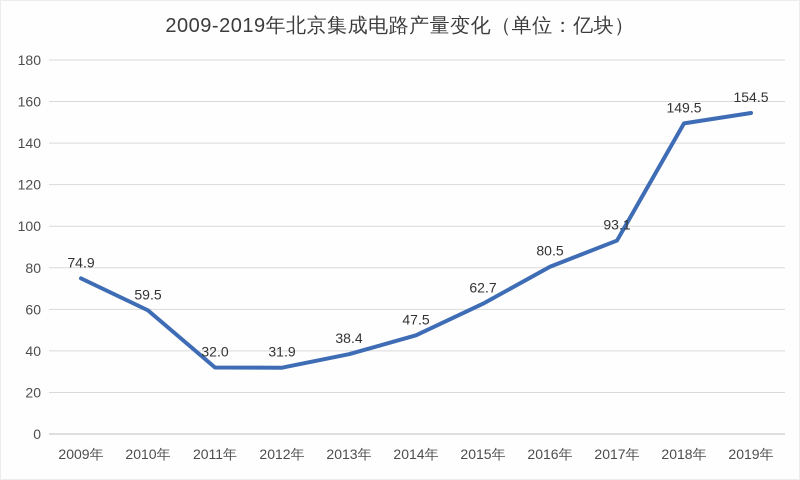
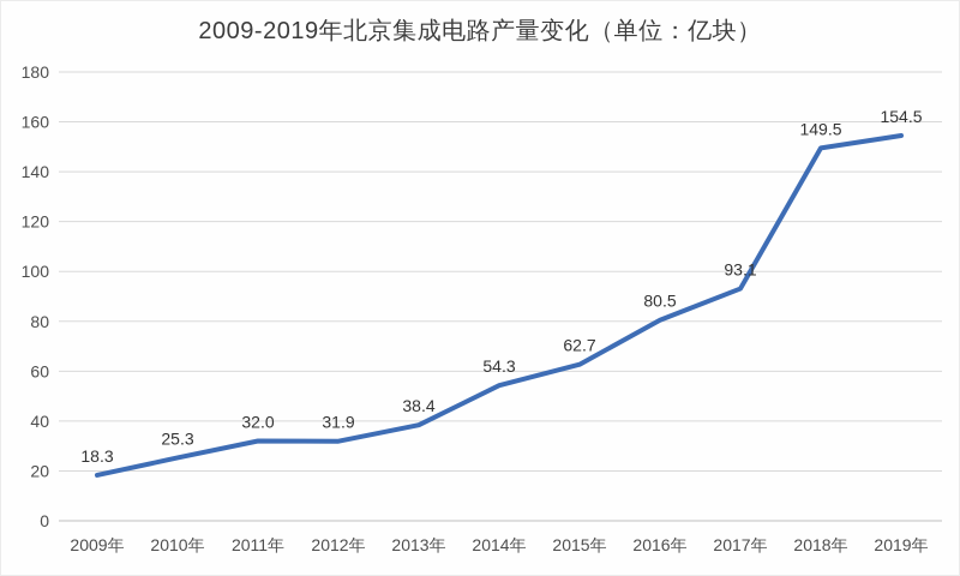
2009年: 74.9 -> 18.3
2010年: 59.5 -> 25.3
2014年: 47.5 -> 54.3
